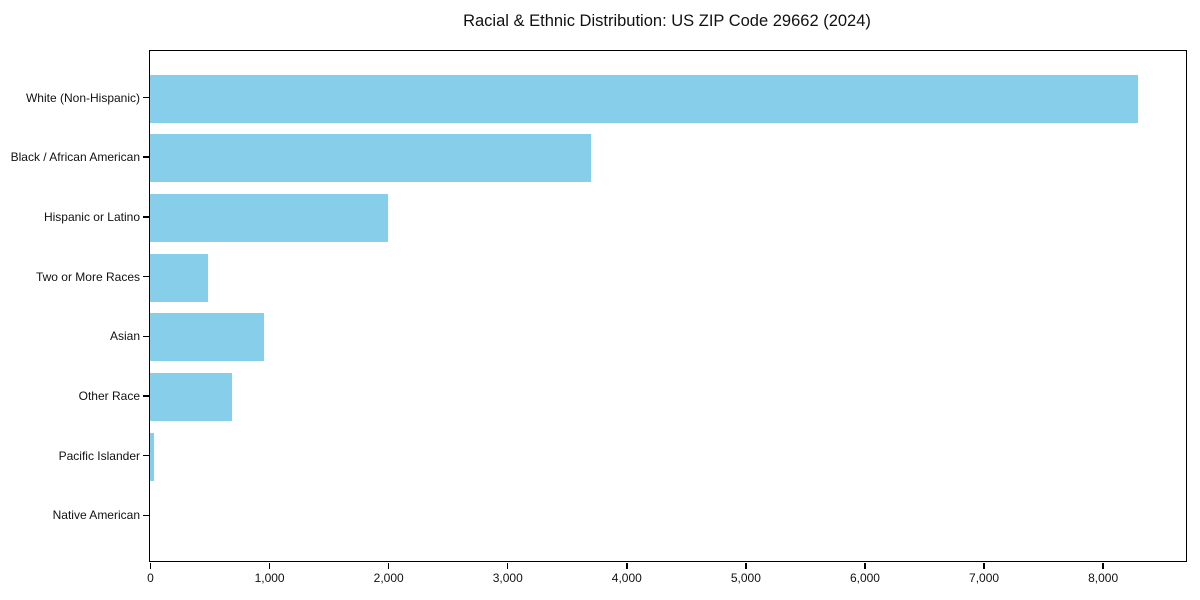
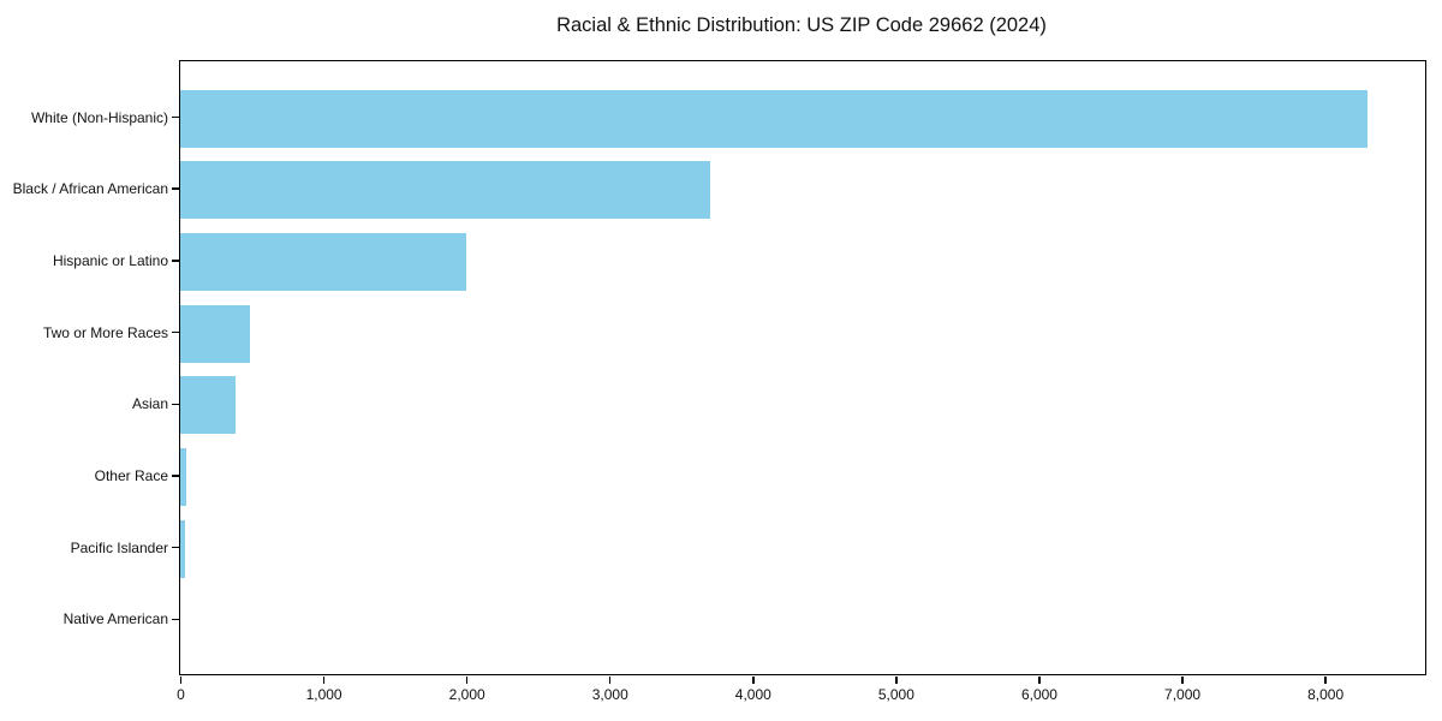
Asian: 960 -> 390
Other Race: 690 -> 40
